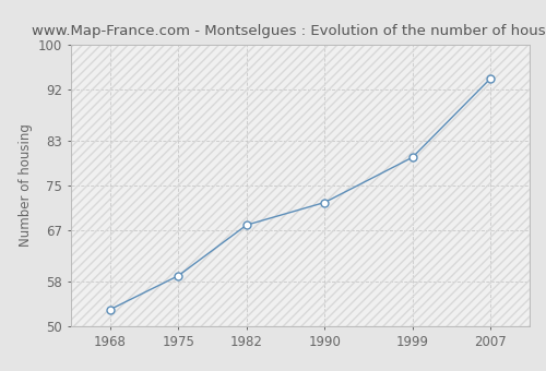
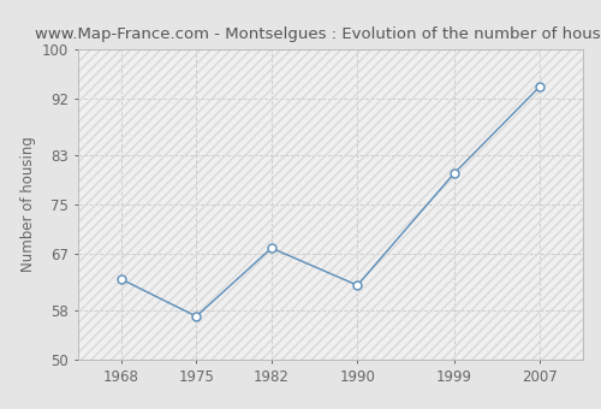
1968: 53 -> 63
1975: 59 -> 57
1990: 72 -> 62
